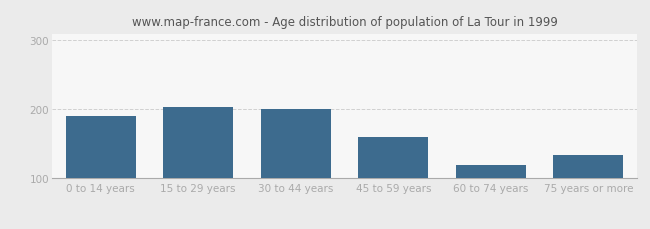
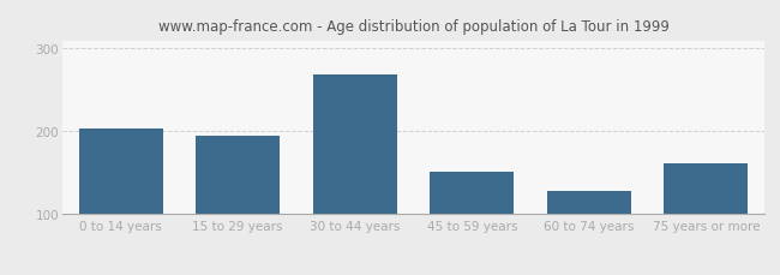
0 to 14 years: 190 -> 203
15 to 29 years: 204 -> 195
30 to 44 years: 200 -> 269
45 to 59 years: 160 -> 152
60 to 74 years: 120 -> 128
75 years or more: 134 -> 162
